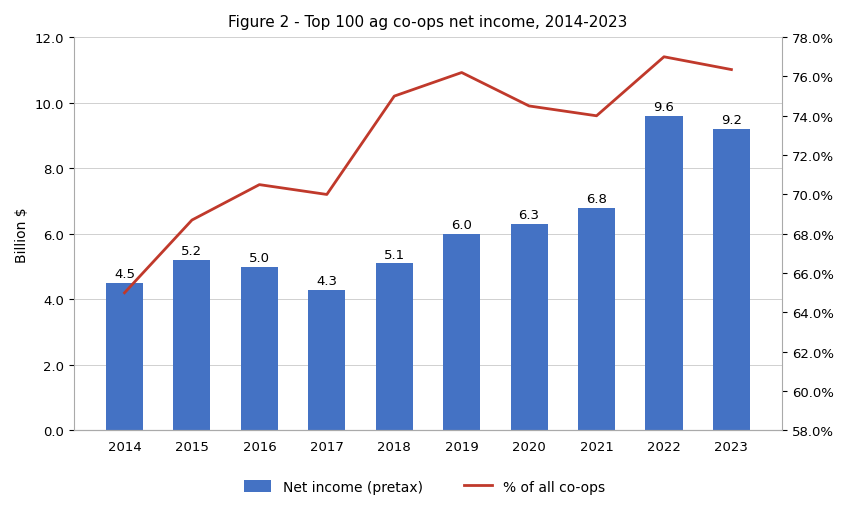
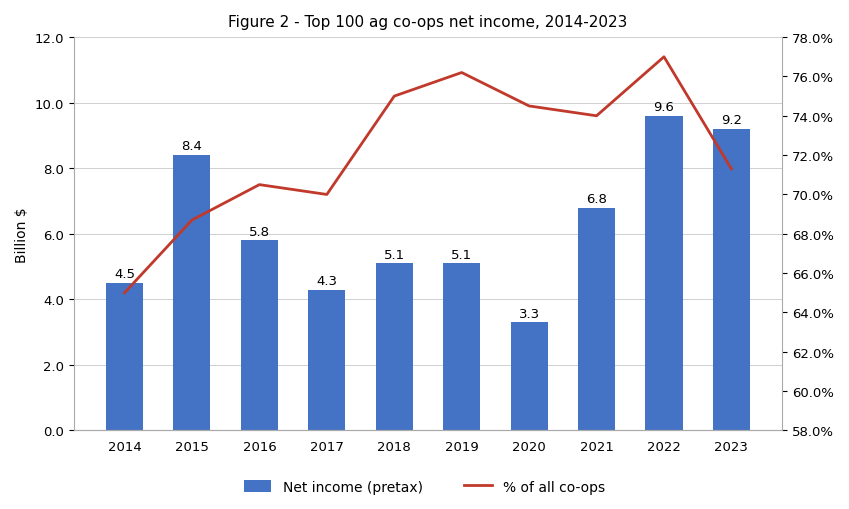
Net income (pretax)/2015: 5.2 -> 8.4
Net income (pretax)/2016: 5.0 -> 5.8
Net income (pretax)/2019: 6.0 -> 5.1
Net income (pretax)/2020: 6.3 -> 3.3
% of all co-ops/2023: 76.3% -> 71.3%
